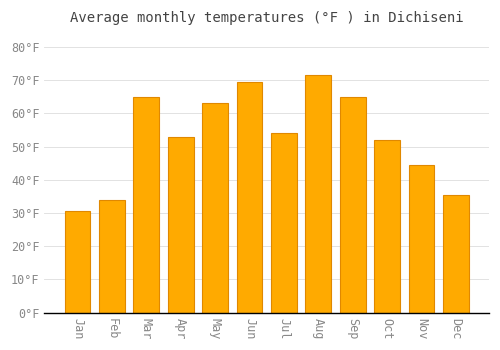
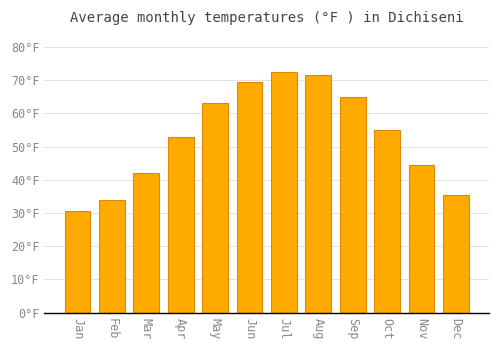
Mar: 65.0°F -> 42.0°F
Jul: 54.0°F -> 72.5°F
Oct: 52.0°F -> 55.0°F
